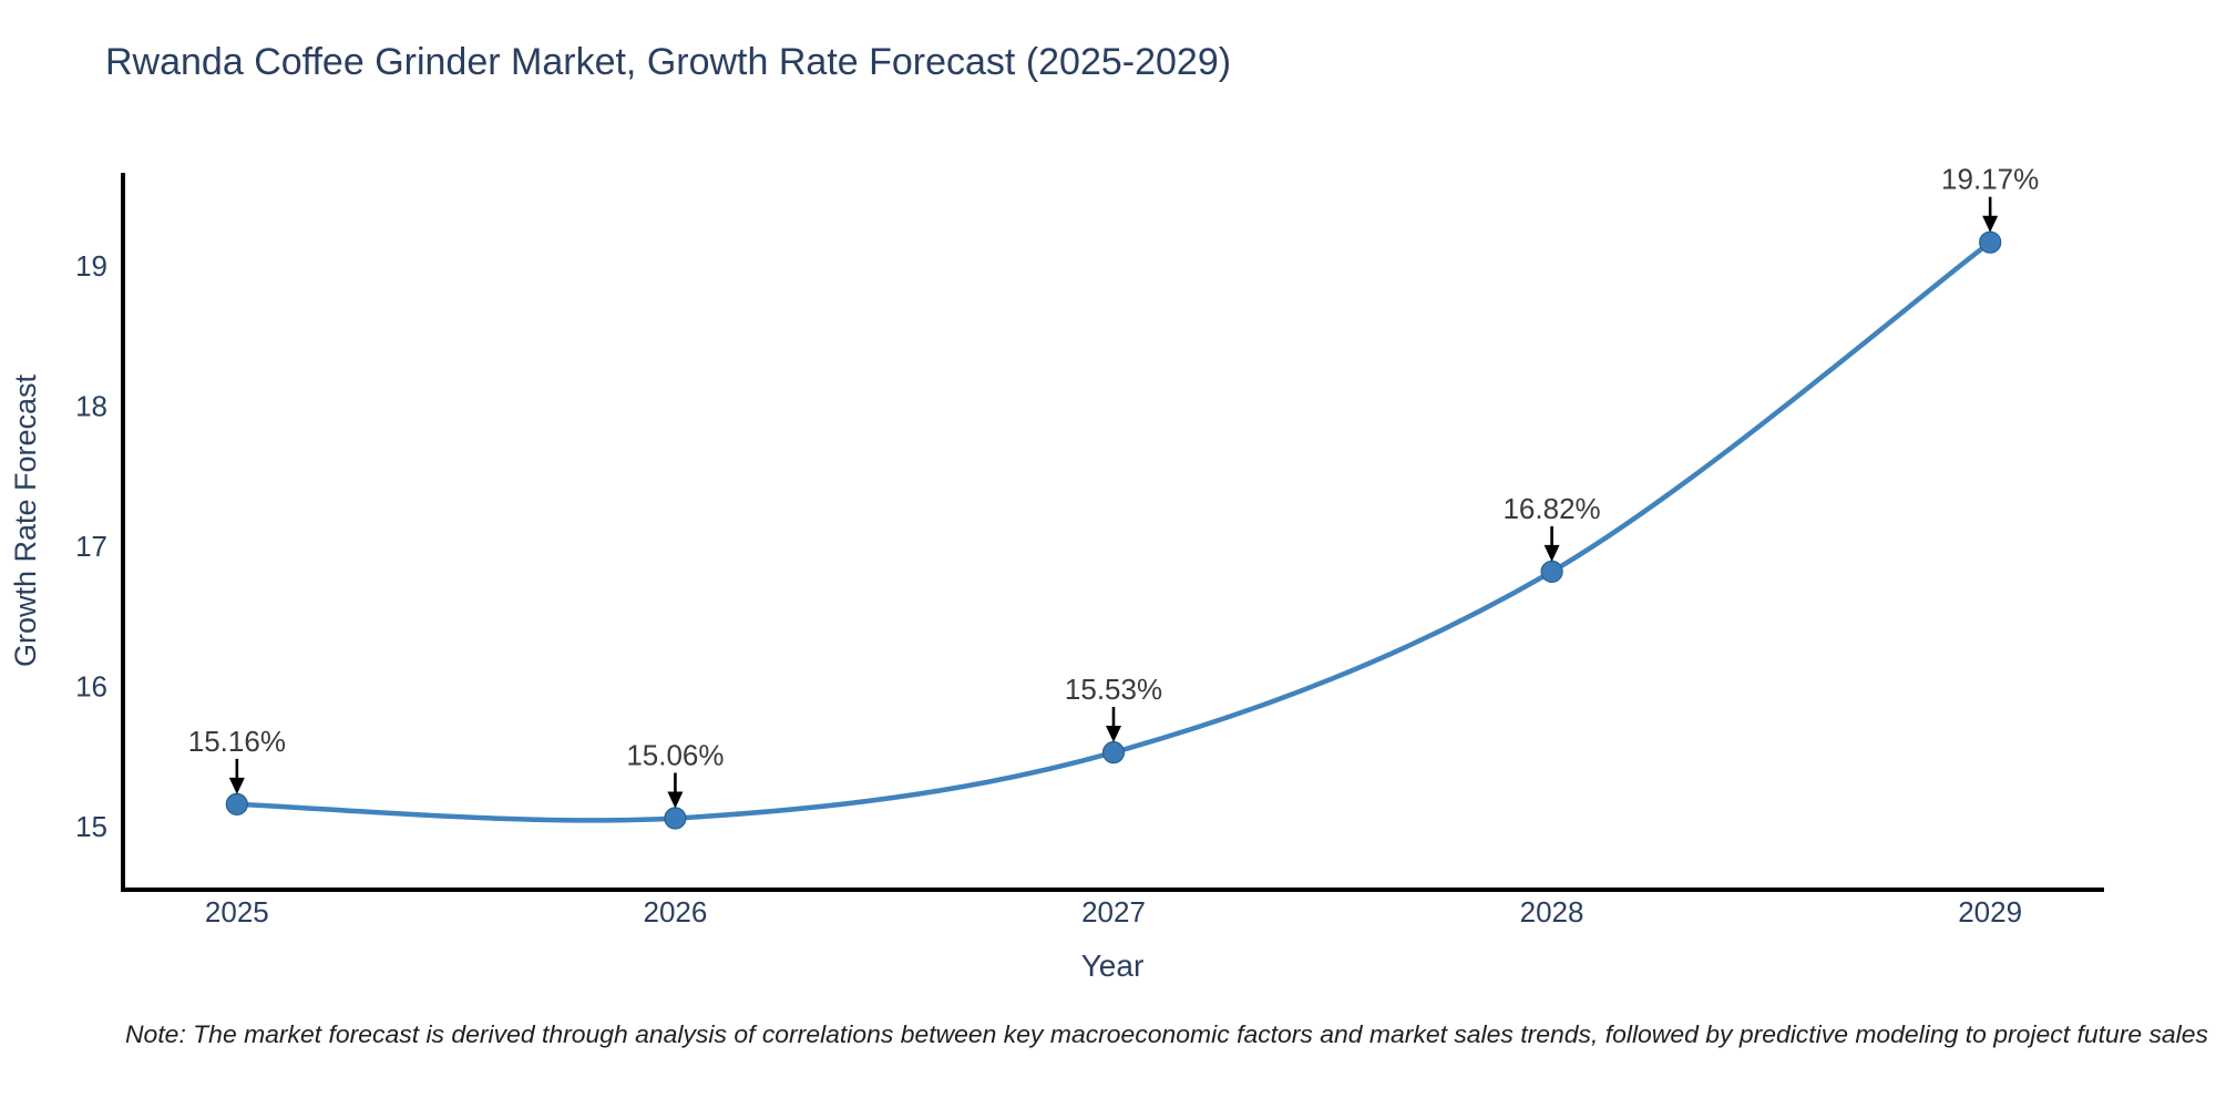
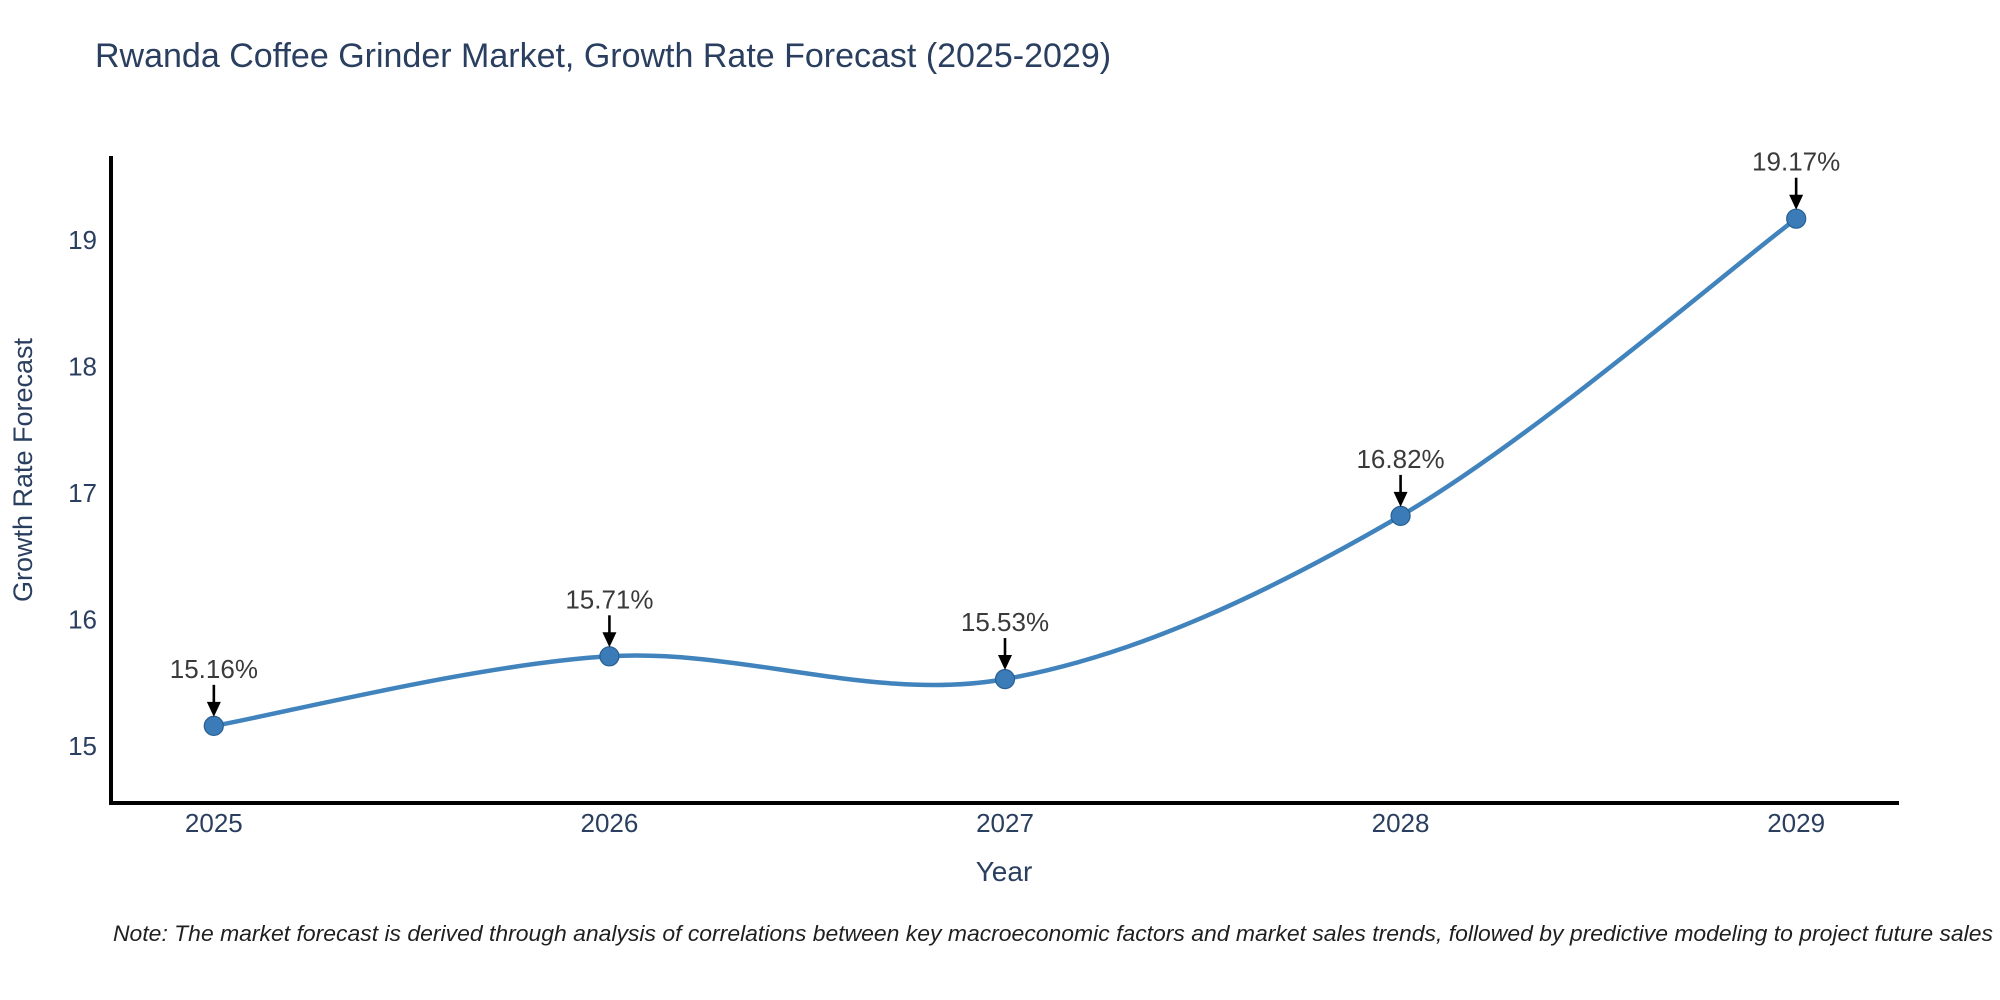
2026: 15.06% -> 15.71%
